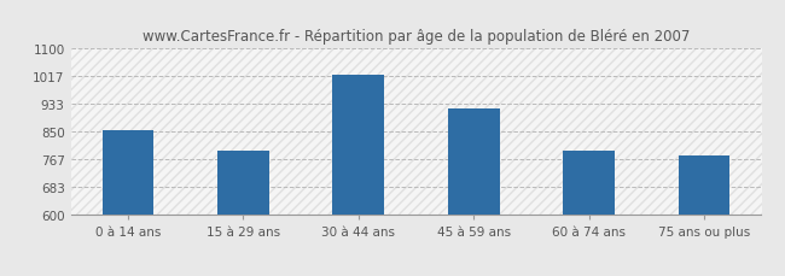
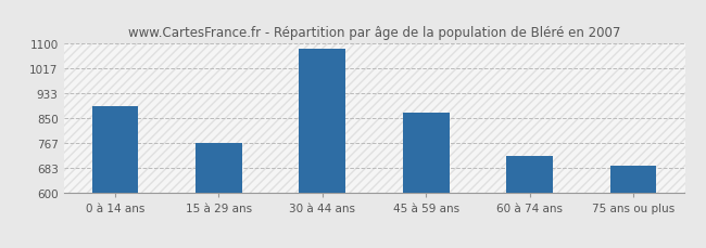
0 à 14 ans: 855 -> 893
15 à 29 ans: 795 -> 767
30 à 44 ans: 1020 -> 1083
45 à 59 ans: 920 -> 868
60 à 74 ans: 795 -> 723
75 ans ou plus: 780 -> 693
